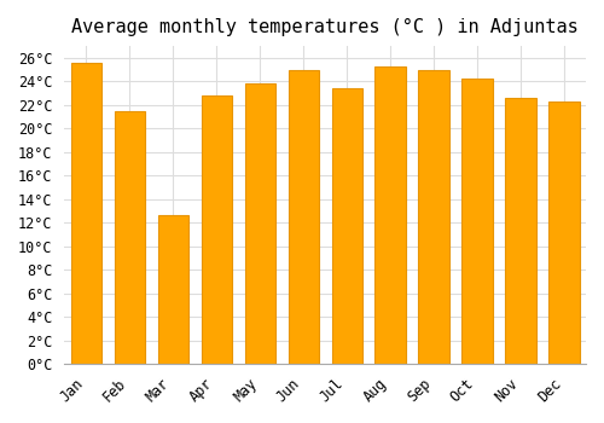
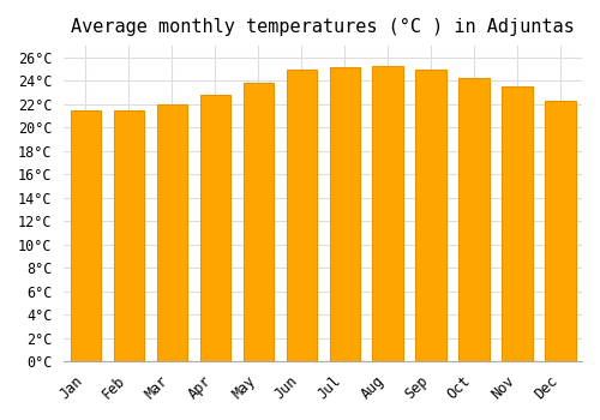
Jan: 25.6°C -> 21.5°C
Mar: 12.6°C -> 22.0°C
Jul: 23.4°C -> 25.2°C
Nov: 22.6°C -> 23.5°C
